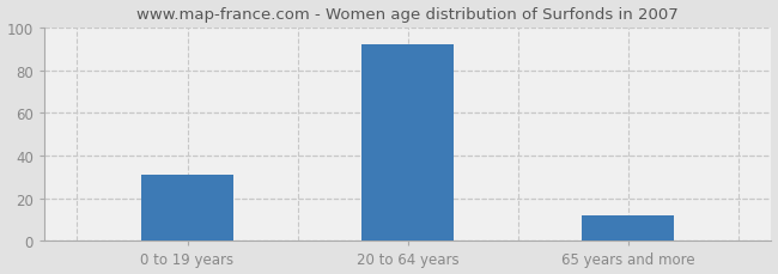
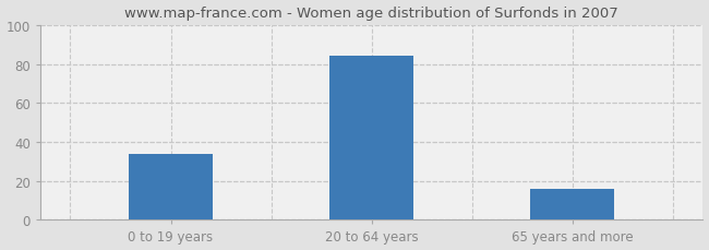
0 to 19 years: 31 -> 34
20 to 64 years: 92 -> 84
65 years and more: 12 -> 16
